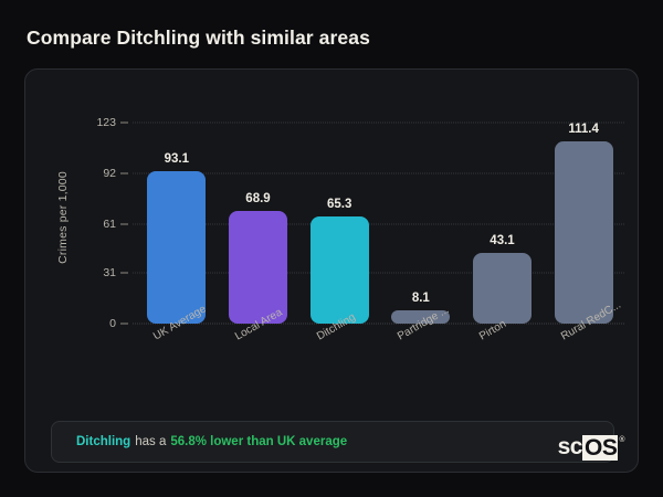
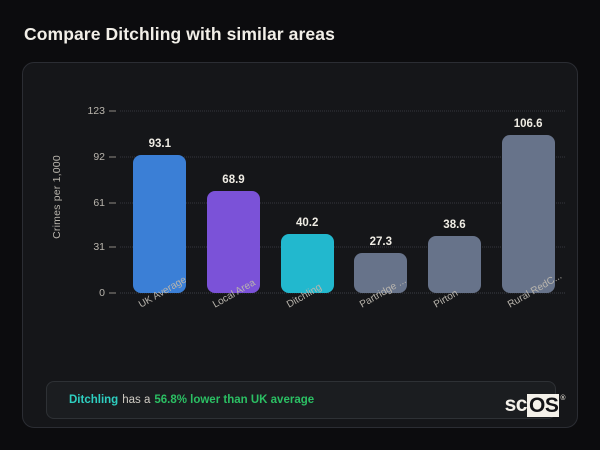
Ditchling: 65.3 -> 40.2
Partridge ...: 8.1 -> 27.3
Pirton: 43.1 -> 38.6
Rural RedC...: 111.4 -> 106.6
